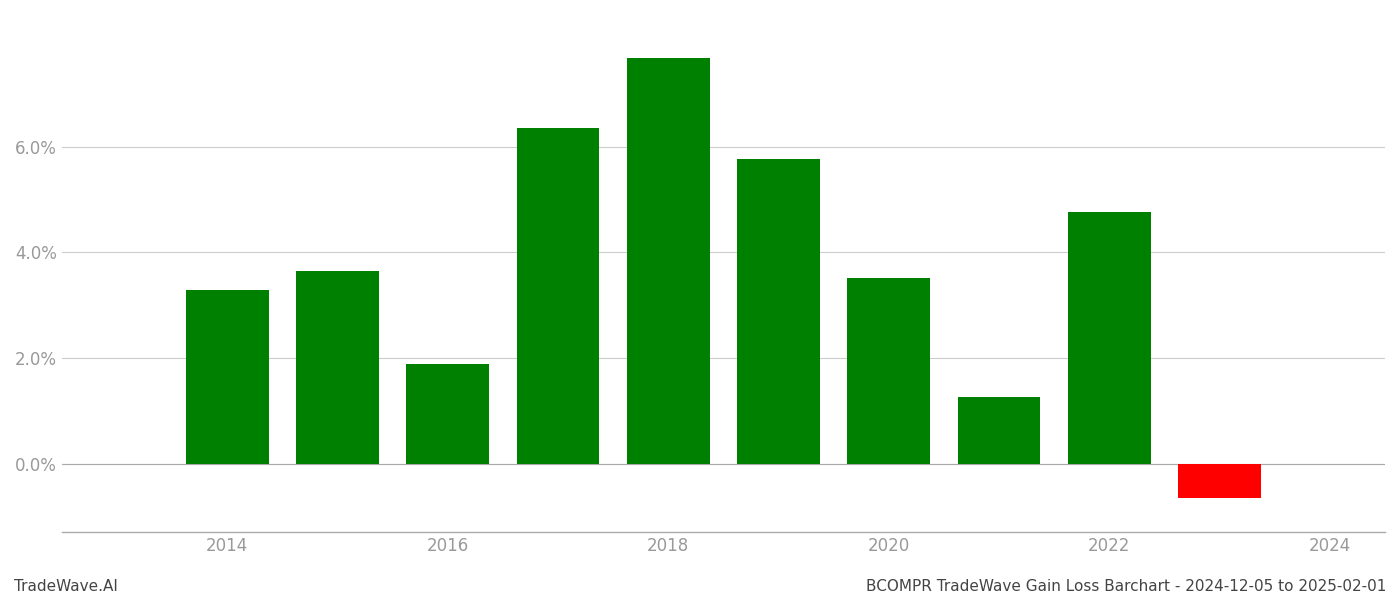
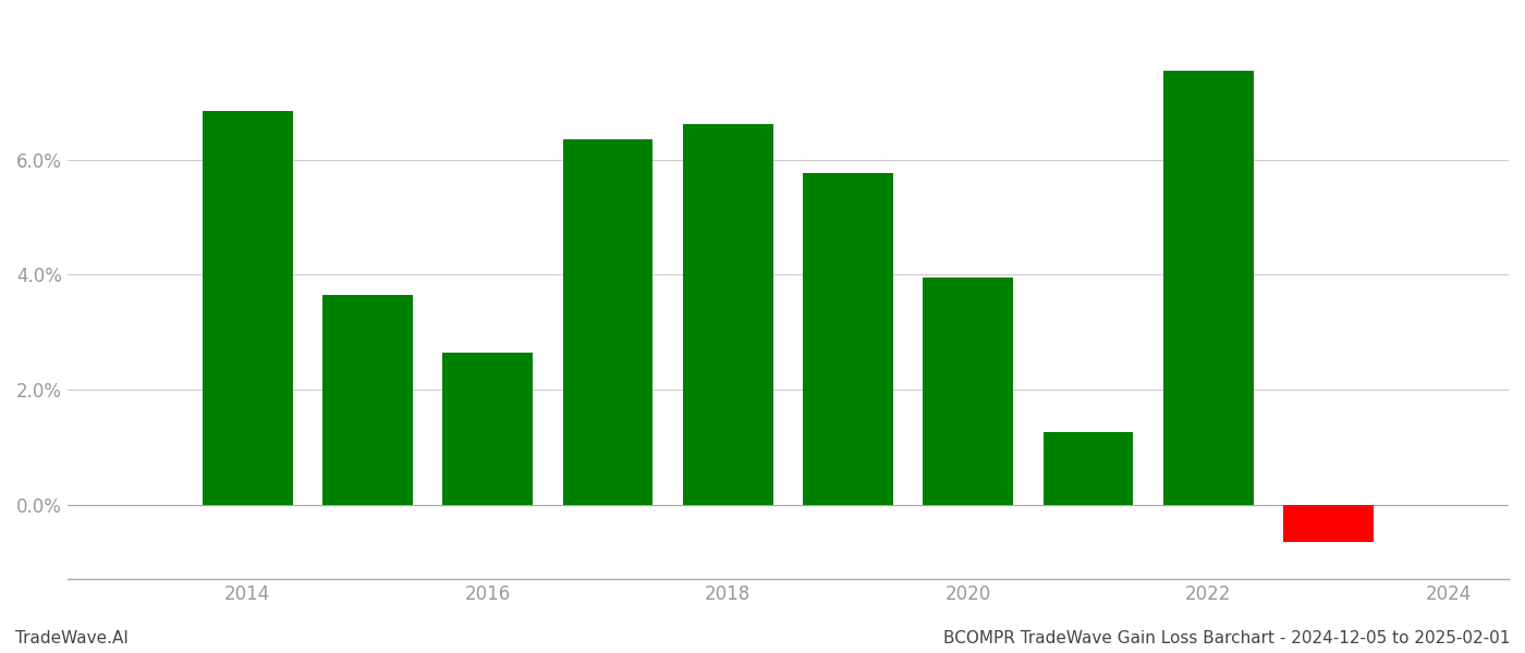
2014: 3.28% -> 6.85%
2016: 1.88% -> 2.65%
2018: 7.68% -> 6.62%
2020: 3.52% -> 3.95%
2022: 4.76% -> 7.55%
